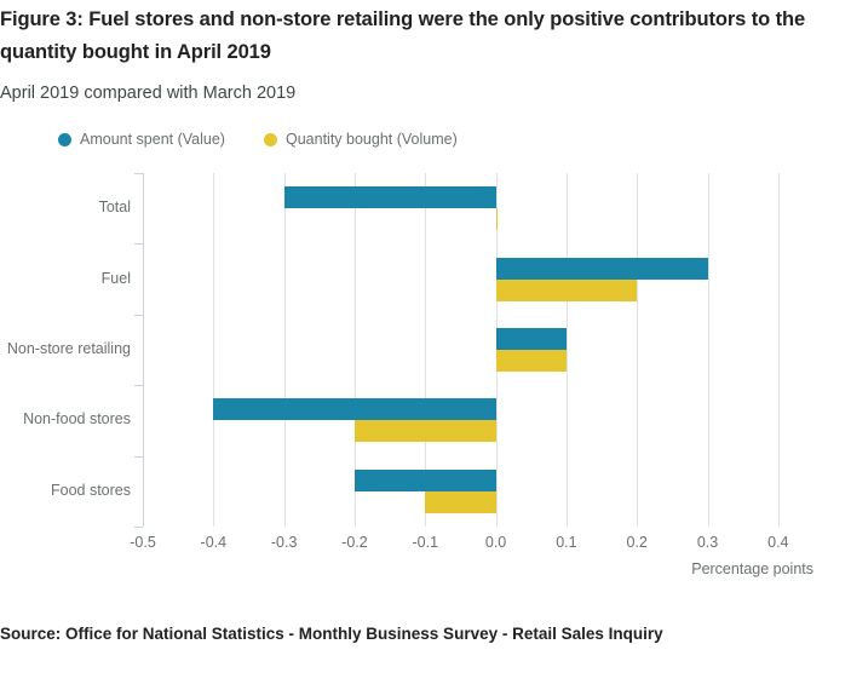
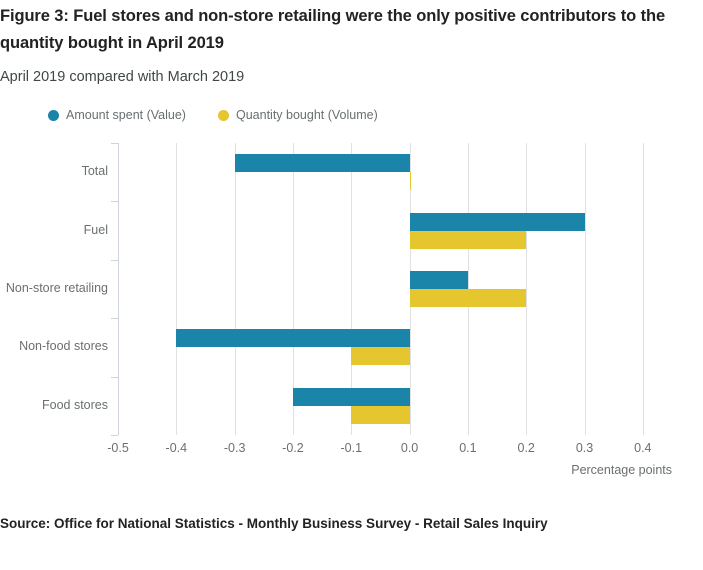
Quantity bought (Volume)/Non-store retailing: 0.1 -> 0.2
Quantity bought (Volume)/Non-food stores: -0.2 -> -0.1
